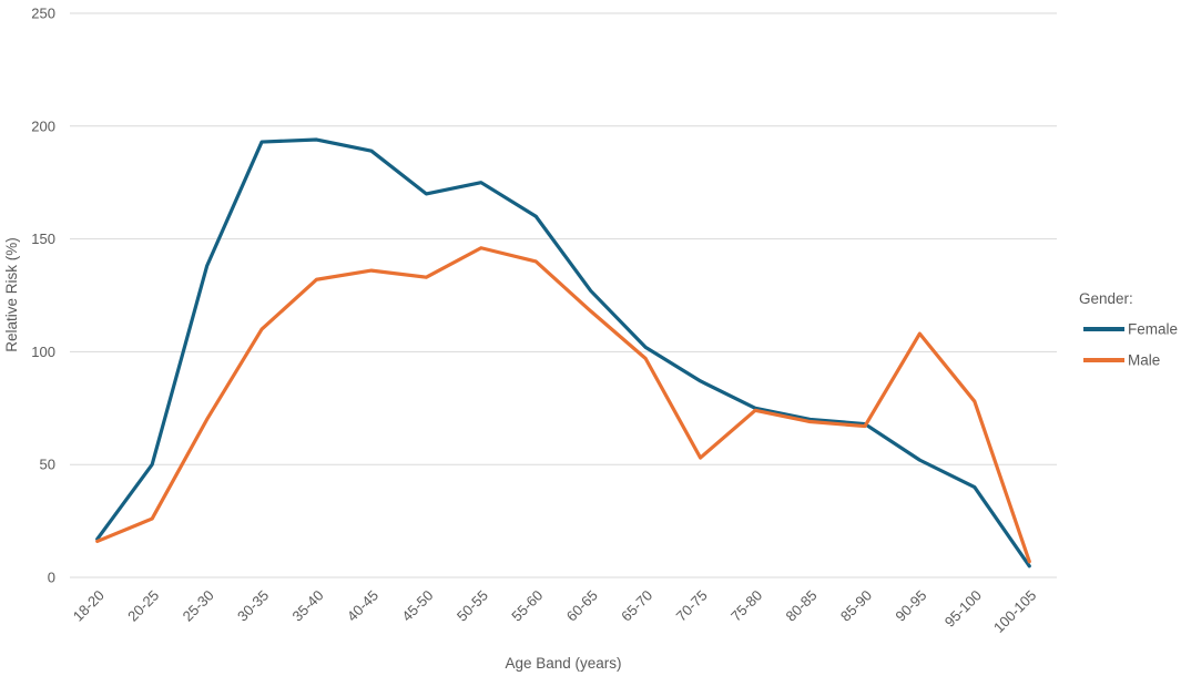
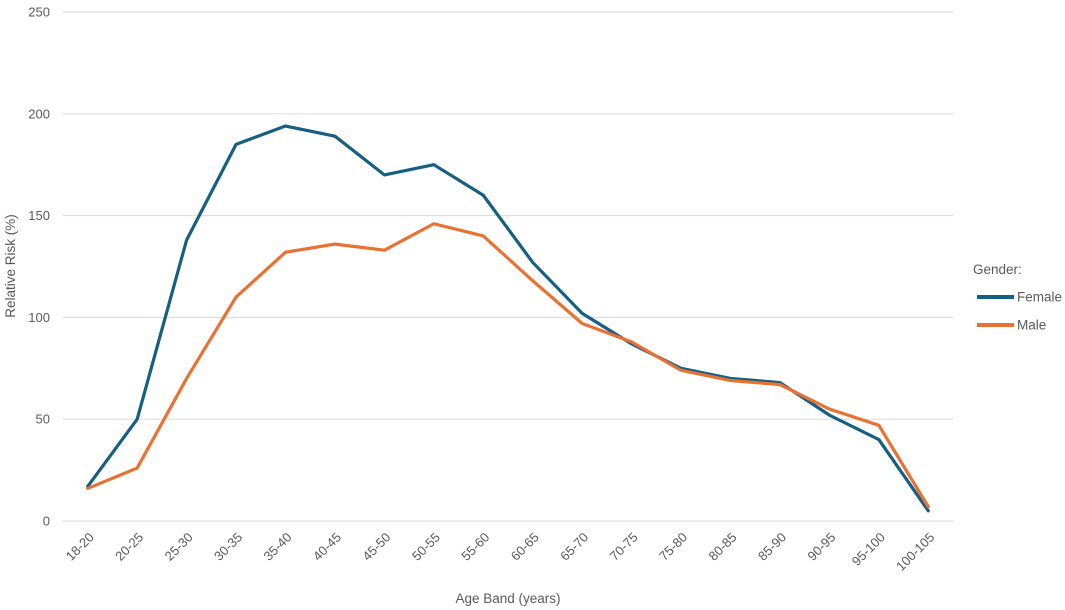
Female/30-35: 193 -> 185
Male/70-75: 53 -> 88
Male/90-95: 108 -> 55
Male/95-100: 78 -> 47
